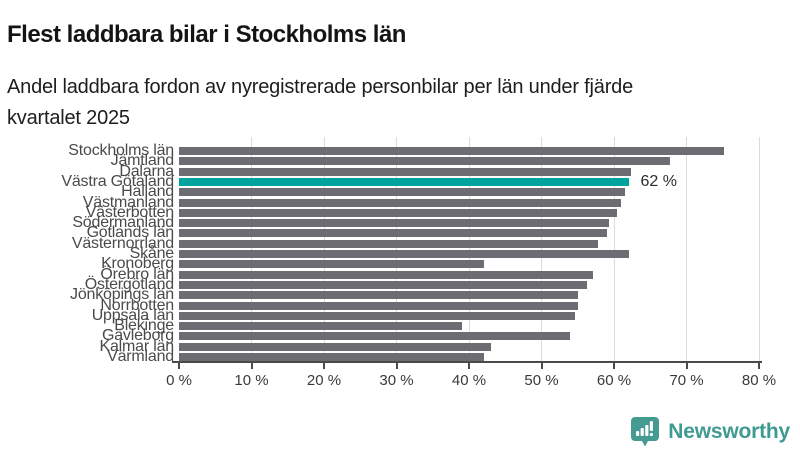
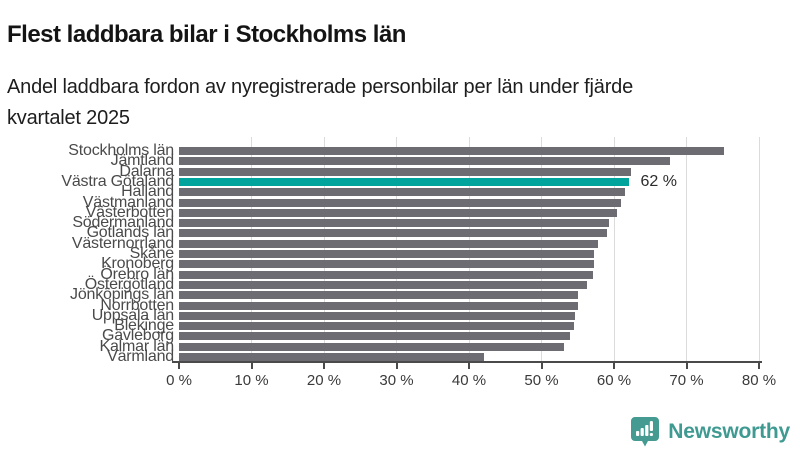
Skåne: 62% -> 57%
Kronoberg: 42% -> 57%
Blekinge: 39% -> 54%
Kalmar län: 43% -> 53%
